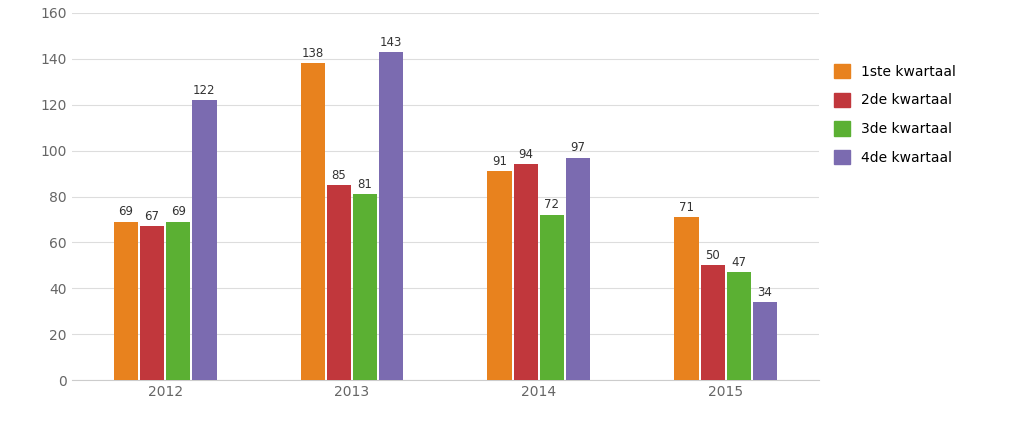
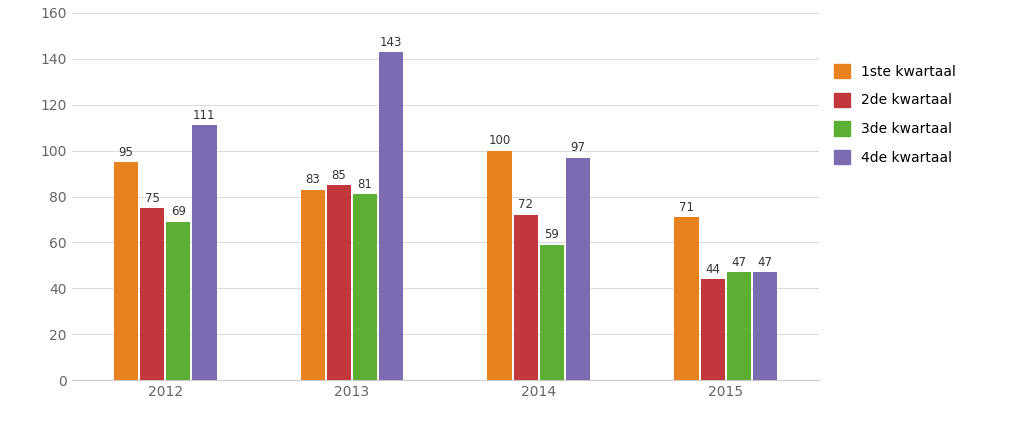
1ste kwartaal/2012: 69 -> 95
2de kwartaal/2012: 67 -> 75
4de kwartaal/2012: 122 -> 111
1ste kwartaal/2013: 138 -> 83
1ste kwartaal/2014: 91 -> 100
2de kwartaal/2014: 94 -> 72
3de kwartaal/2014: 72 -> 59
2de kwartaal/2015: 50 -> 44
4de kwartaal/2015: 34 -> 47
